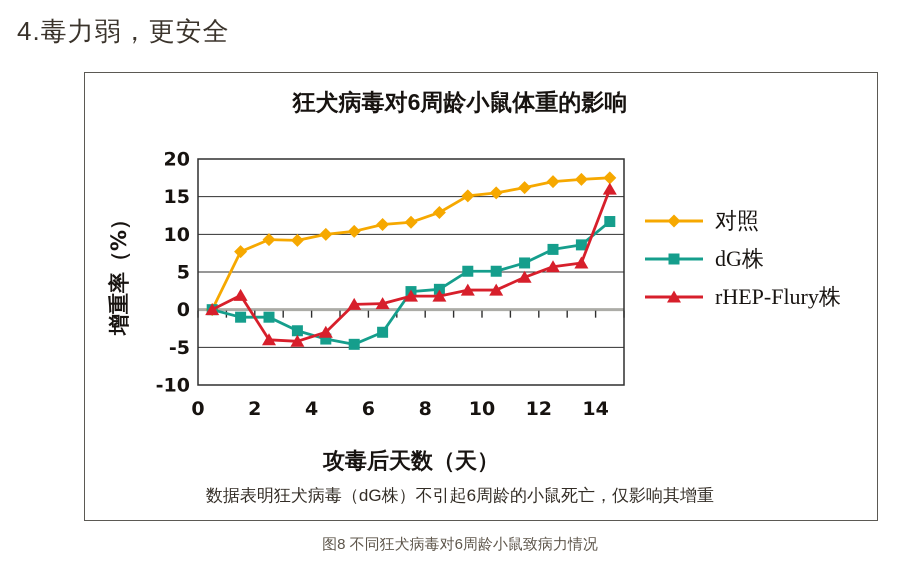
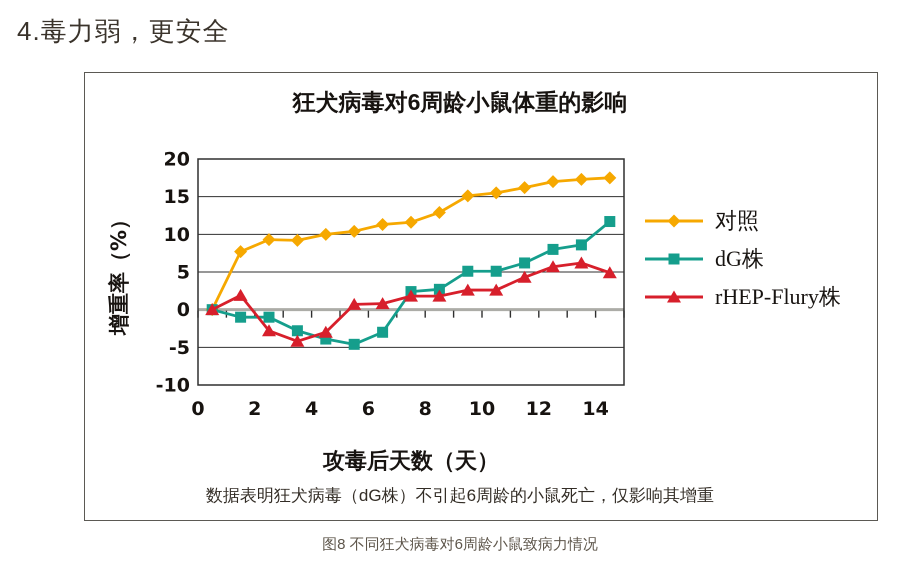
rHEP-Flury株/2: -4 -> -3
rHEP-Flury株/14: 16 -> 5
